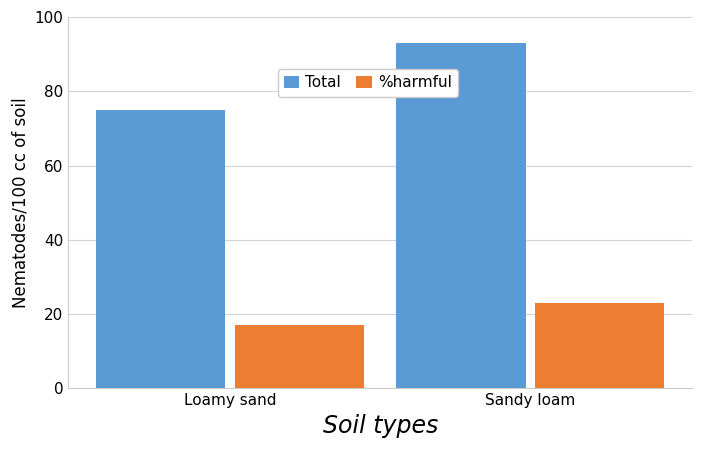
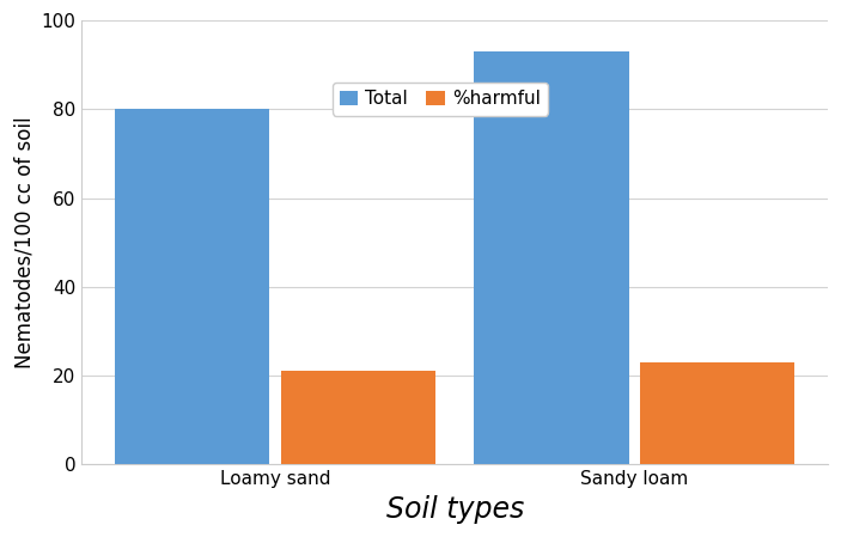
Total/Loamy sand: 75 -> 80
%harmful/Loamy sand: 17 -> 21
